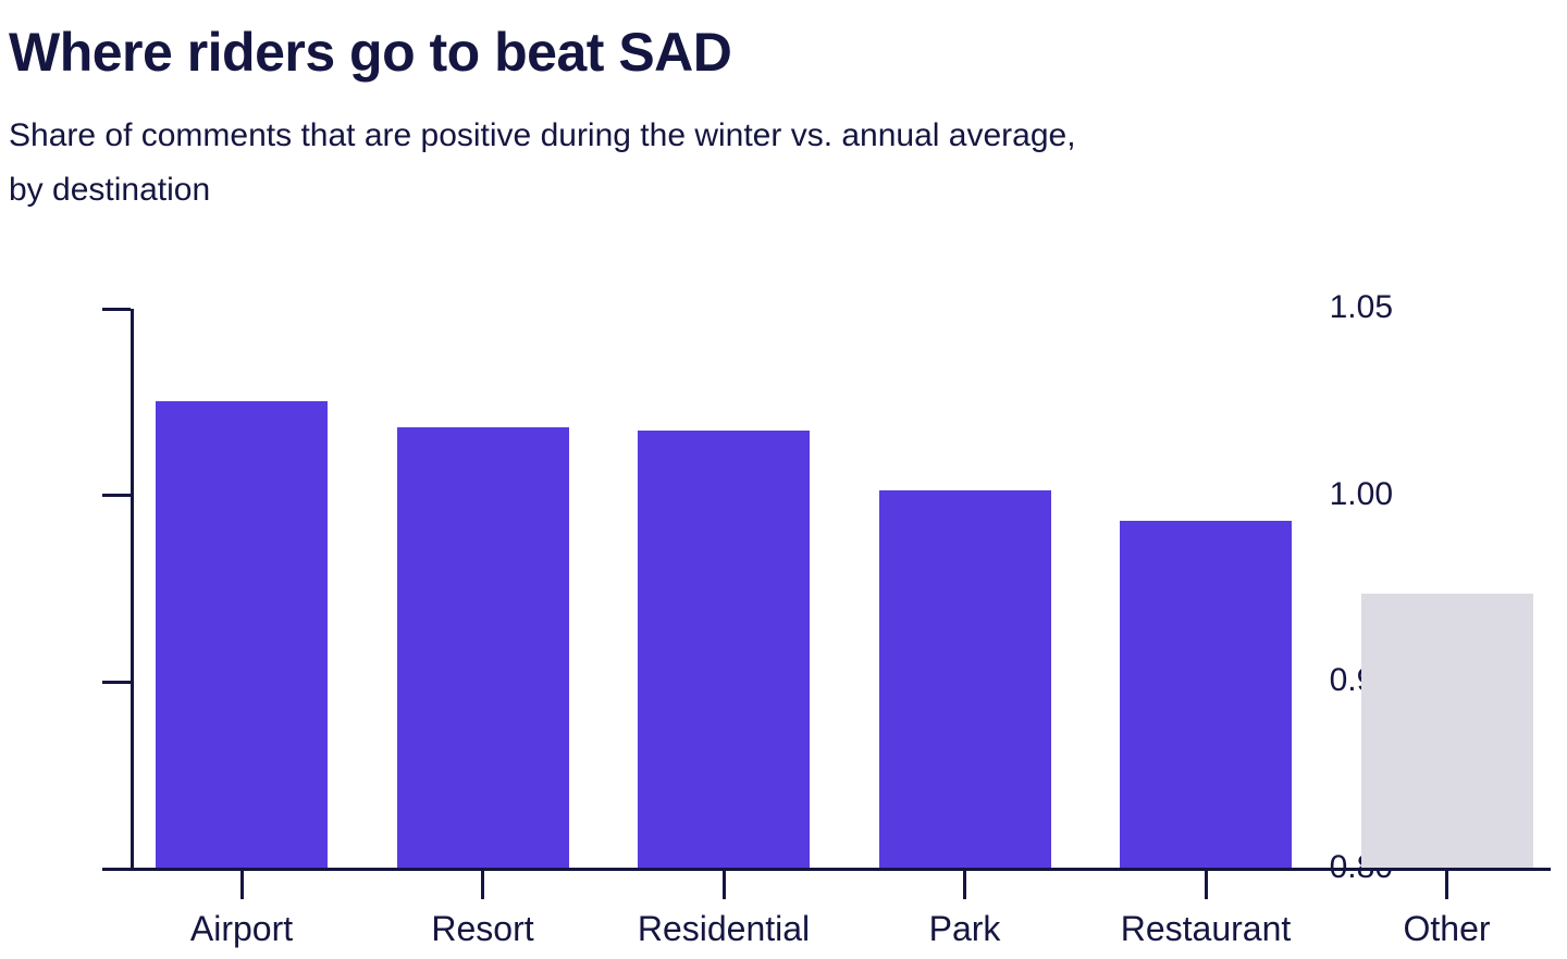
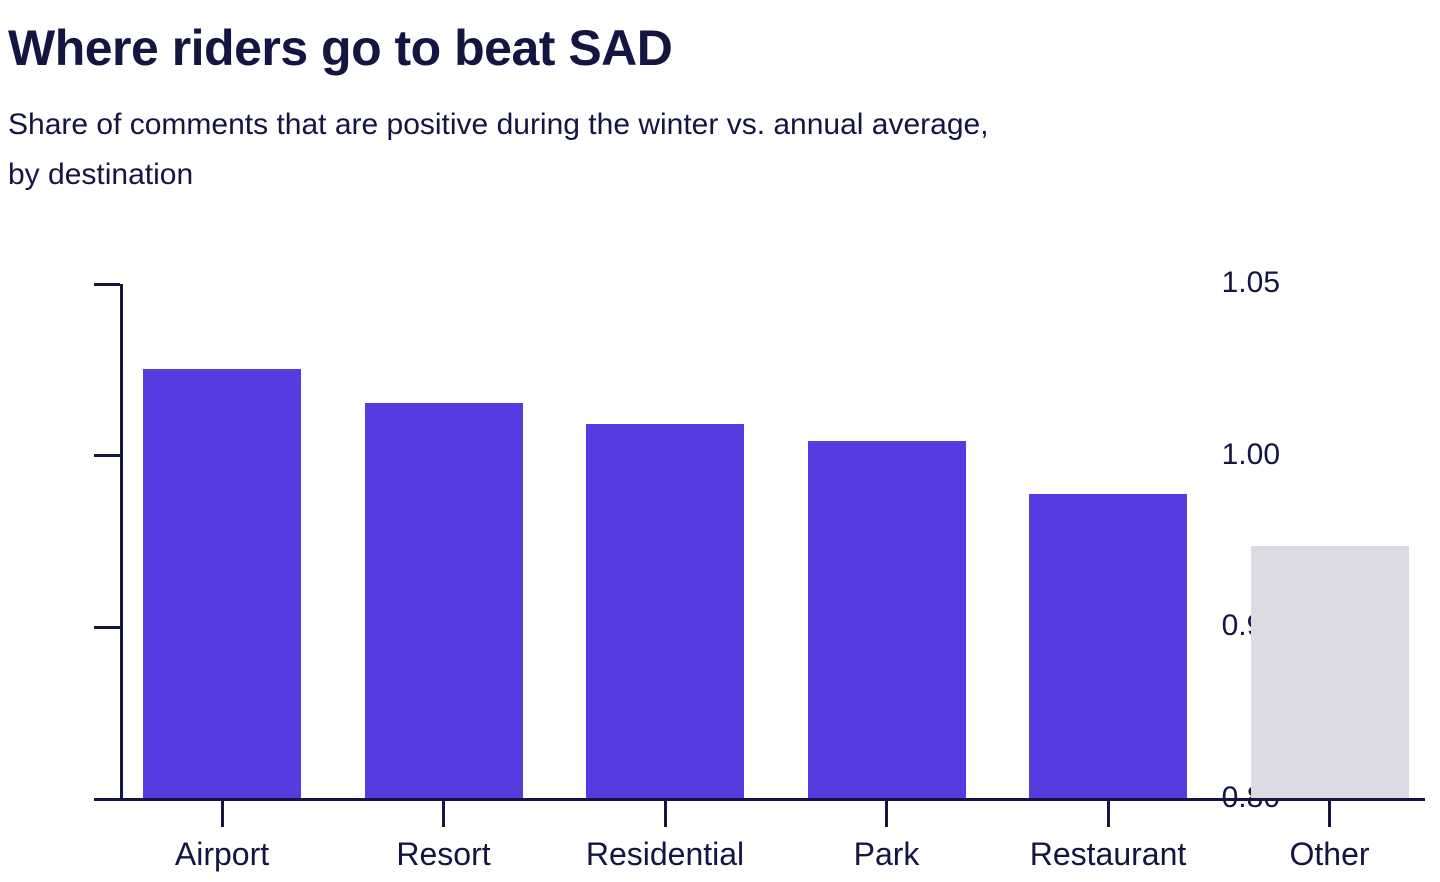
Resort: 1.018 -> 1.015
Residential: 1.017 -> 1.009
Park: 1.001 -> 1.004
Restaurant: 0.986 -> 0.977
